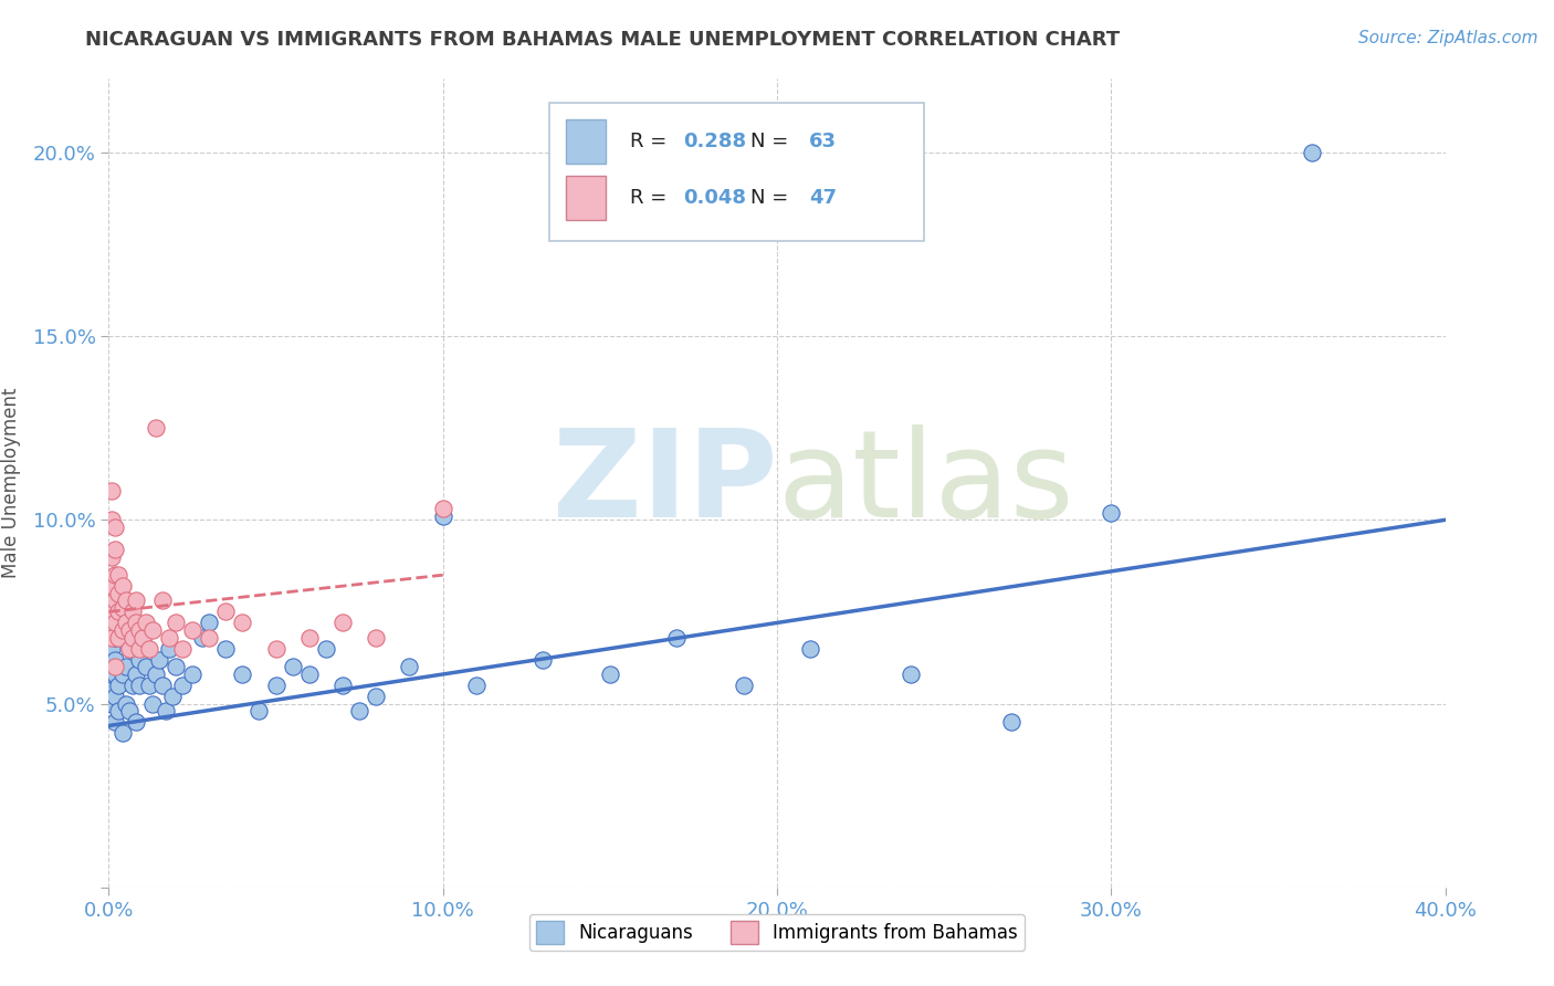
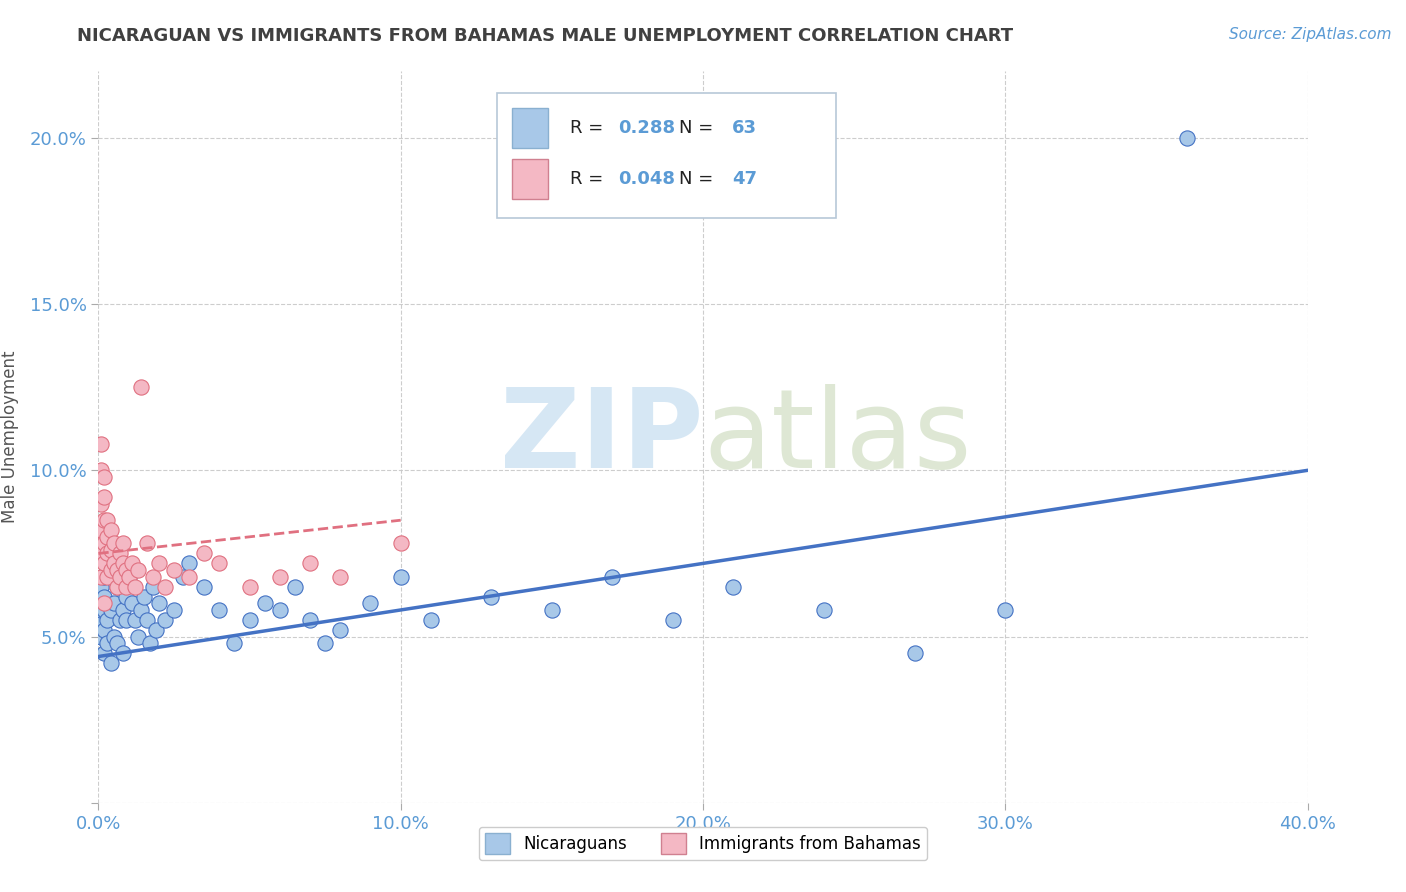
Nicaraguans/10.0%: 10.1% -> 6.8%
Immigrants from Bahamas/10.0%: 10.3% -> 7.8%
Nicaraguans/30.0%: 10.2% -> 5.8%
